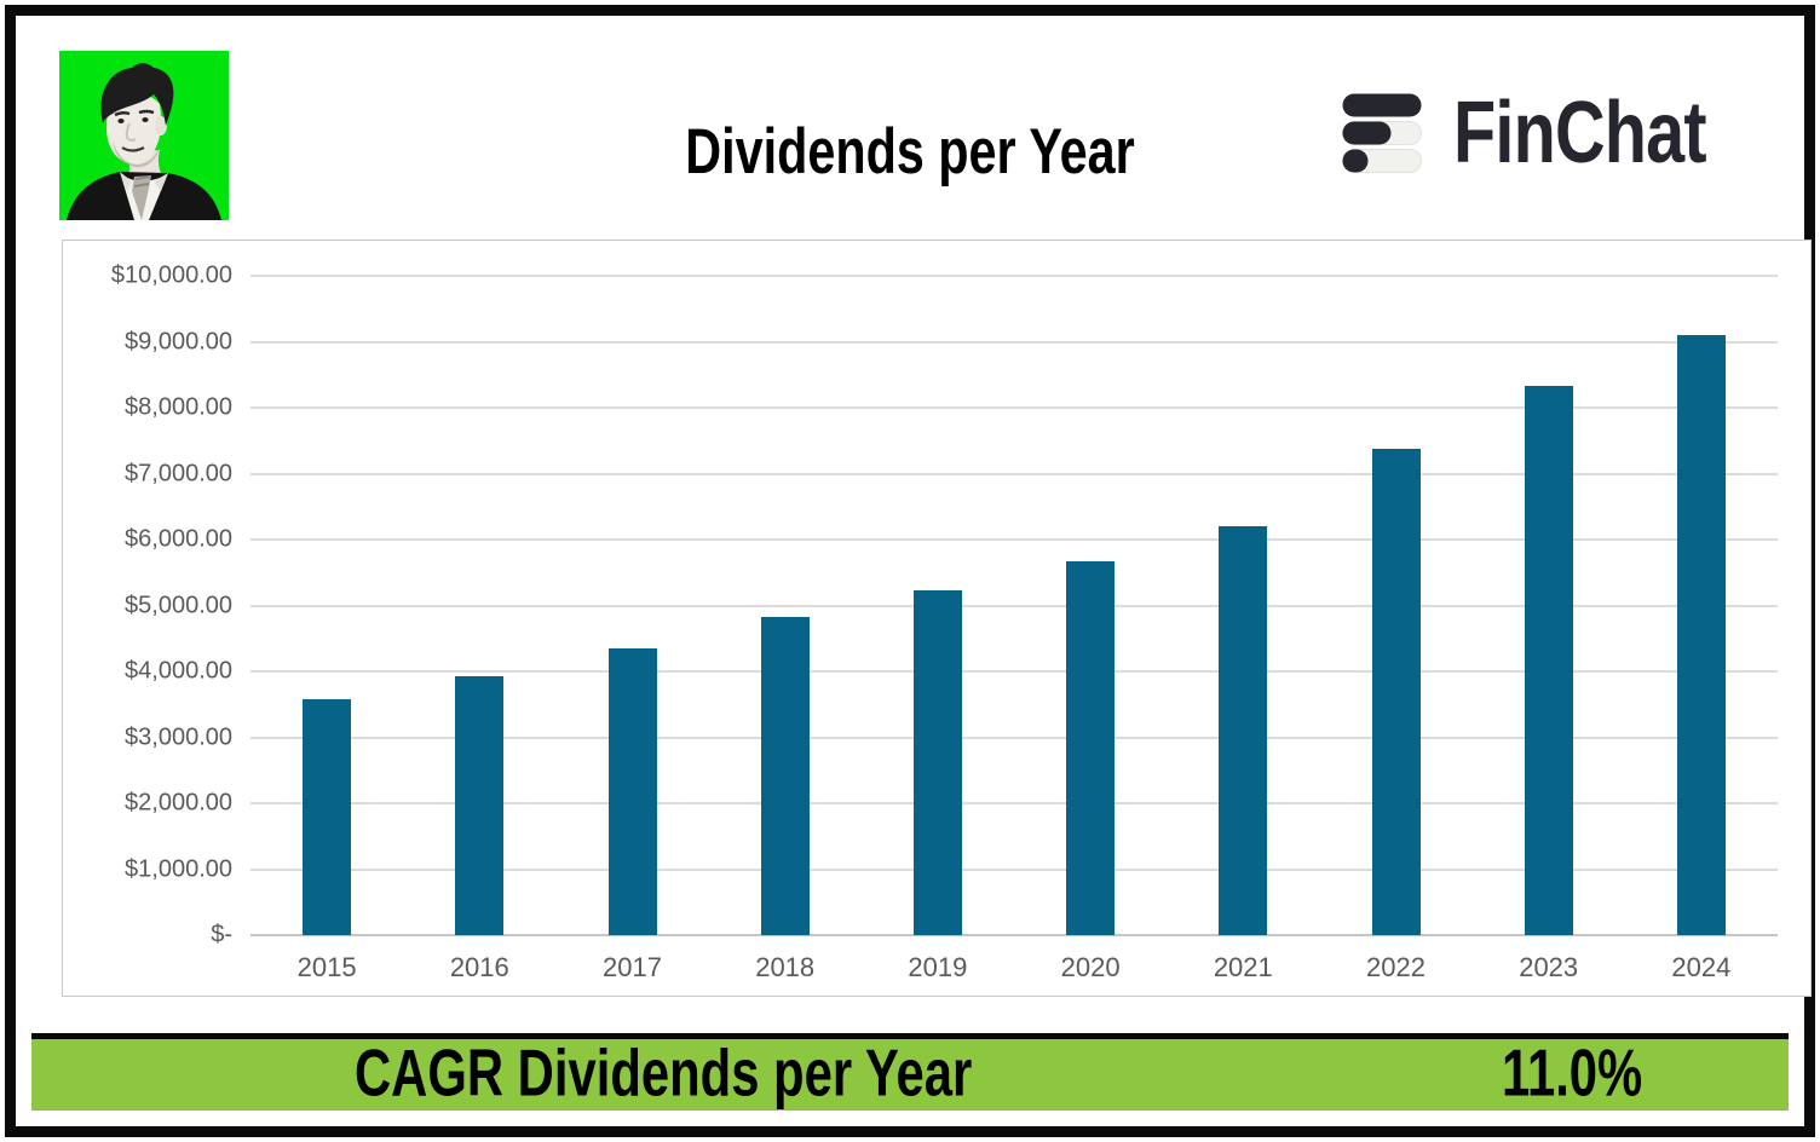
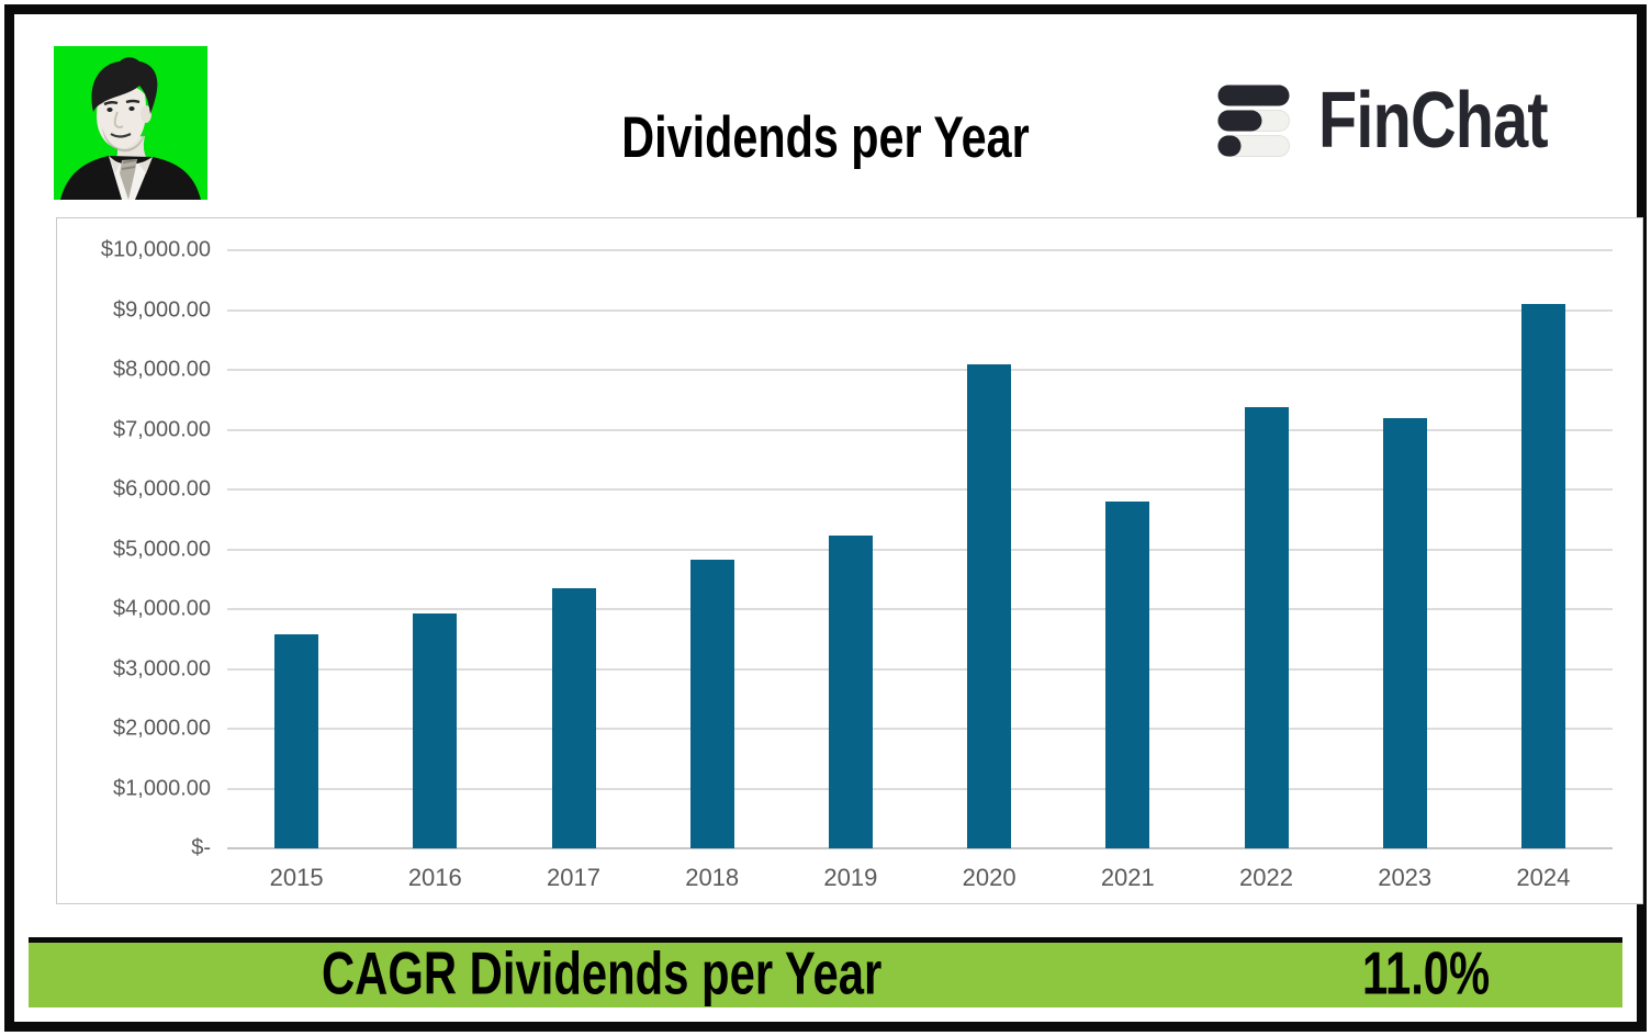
2020: $5700 -> $8100
2021: $6200 -> $5800
2023: $8300 -> $7200
